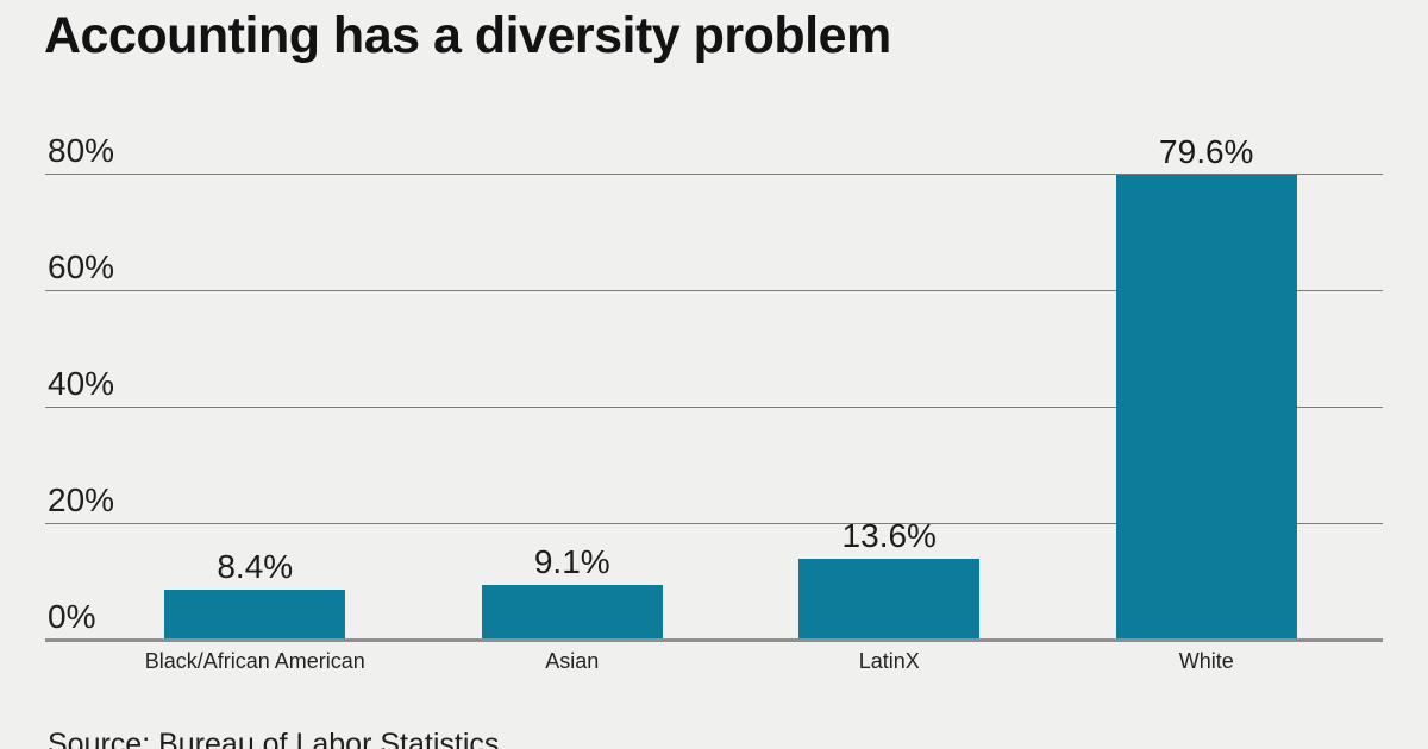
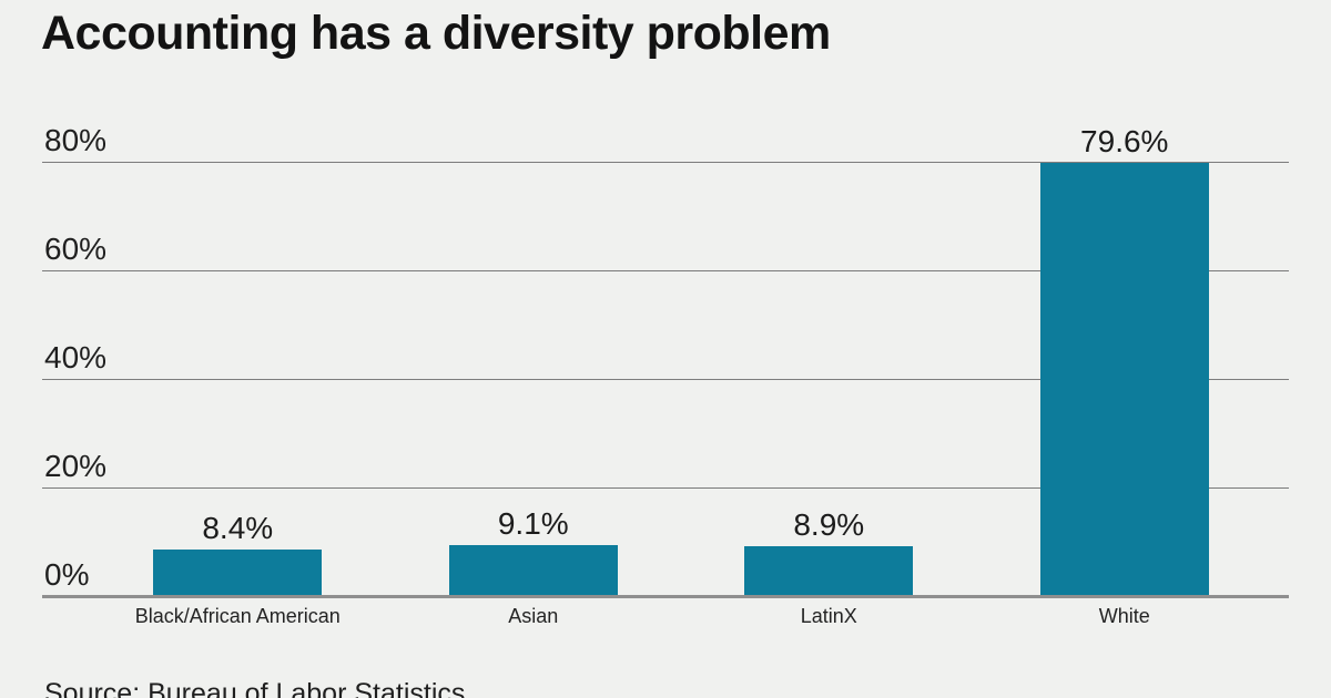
LatinX: 13.6% -> 8.9%
